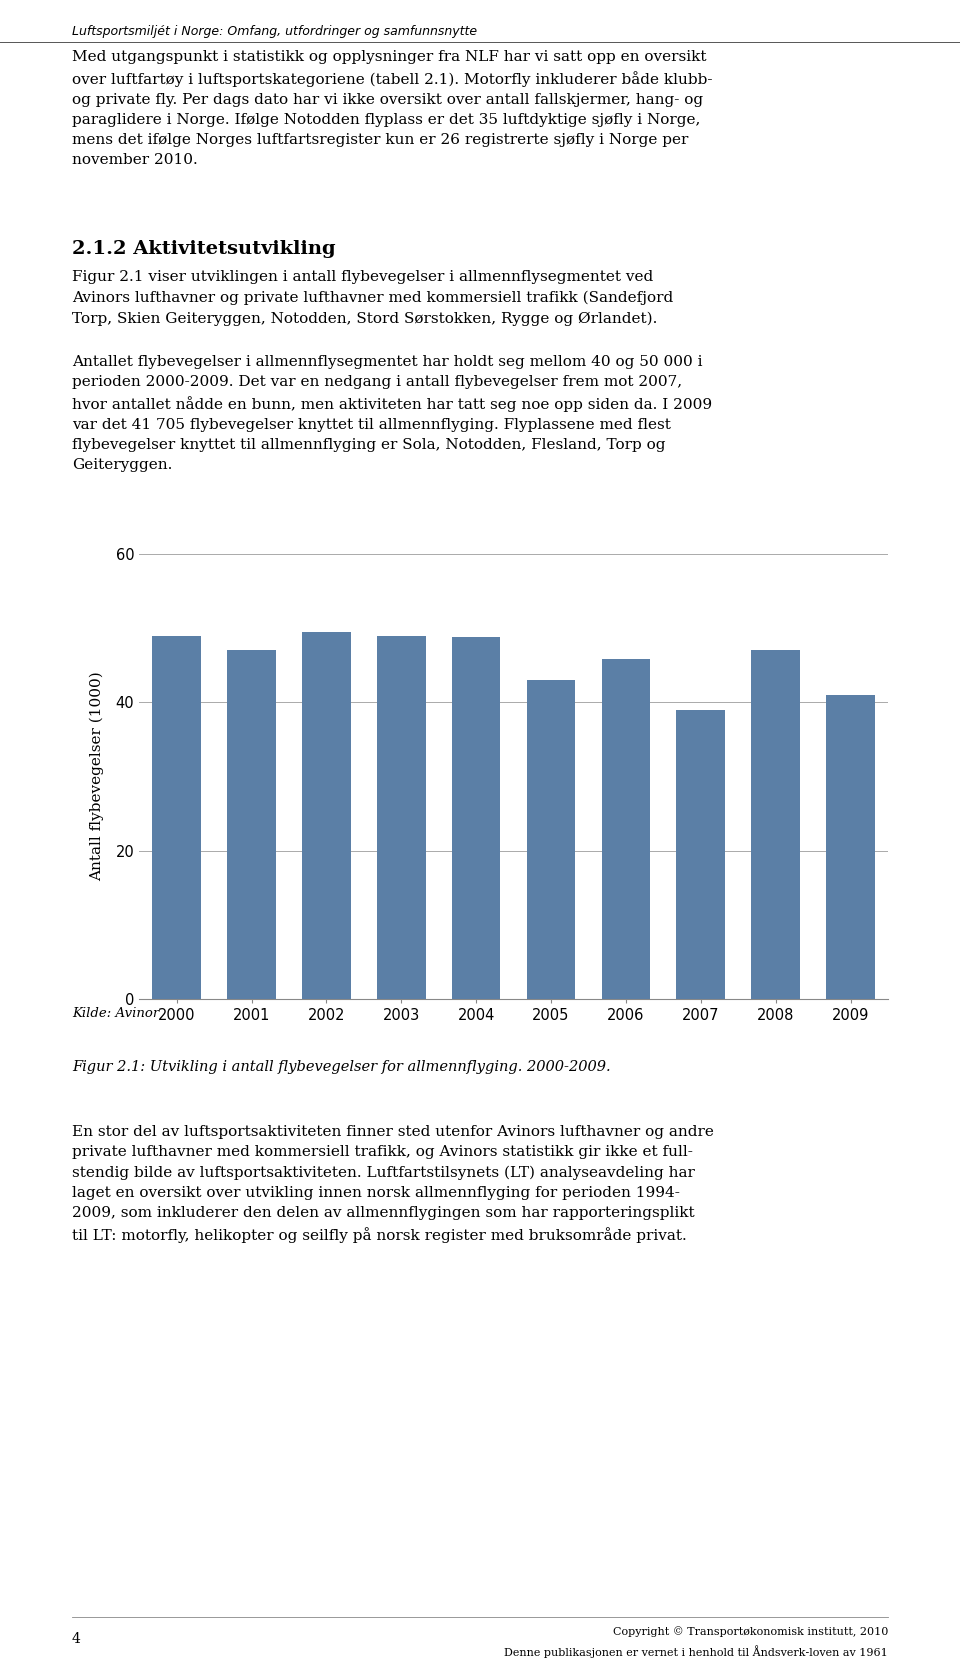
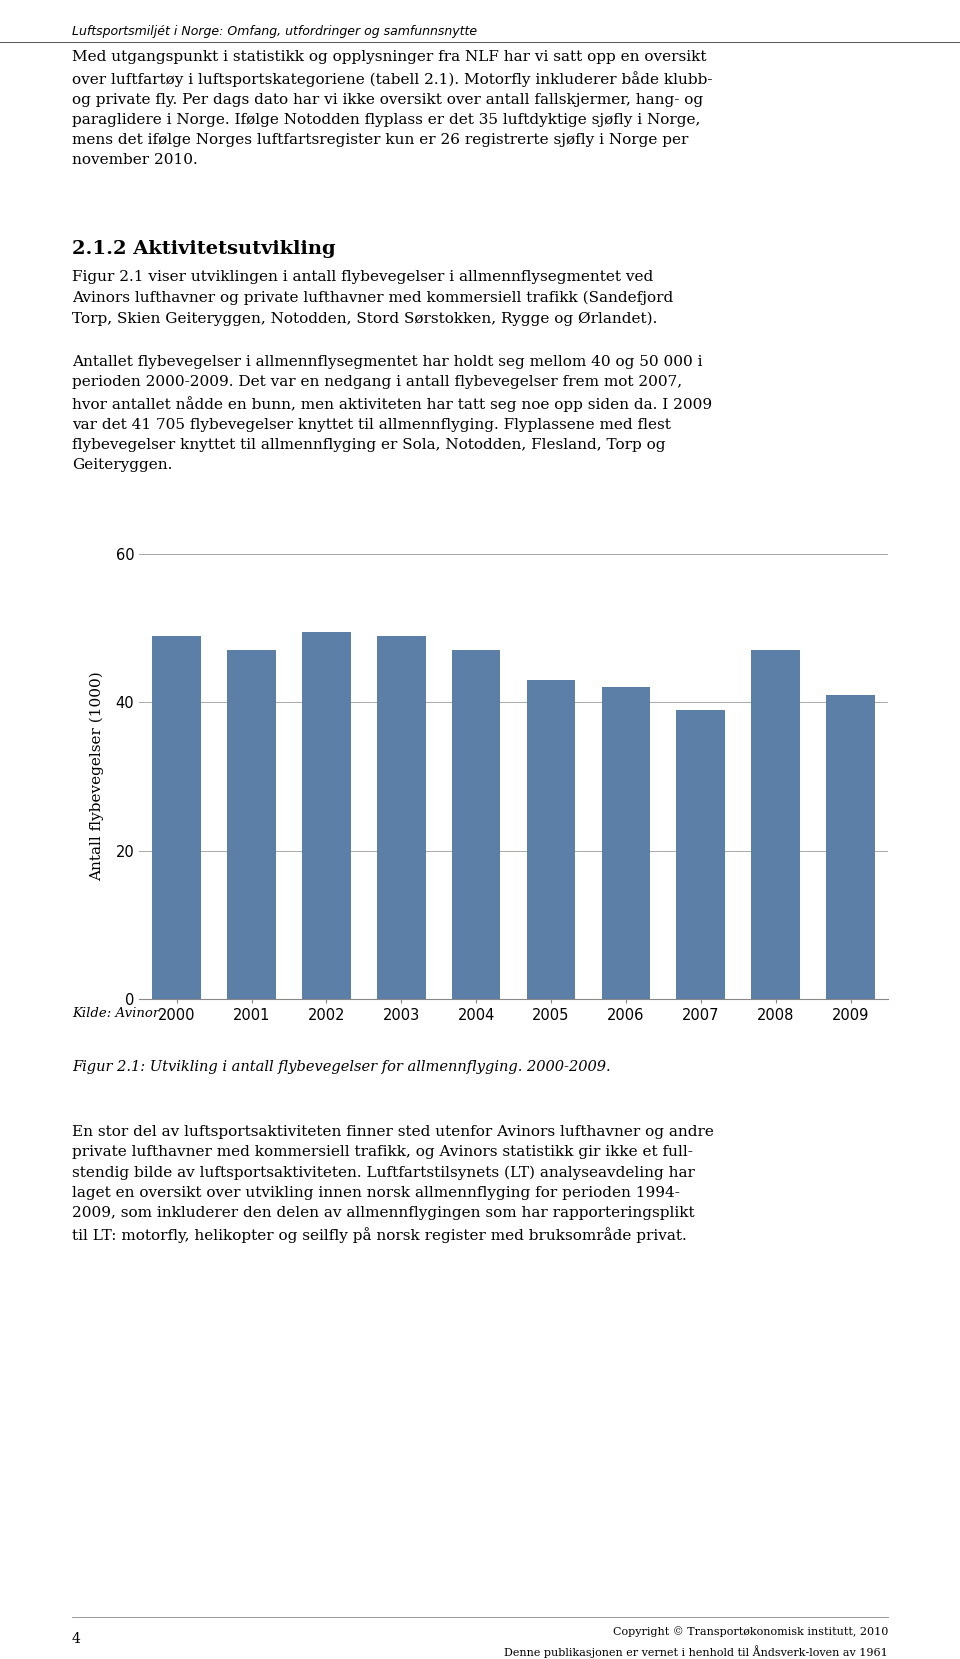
2004: 48.8 -> 47.0
2006: 45.8 -> 42.0
